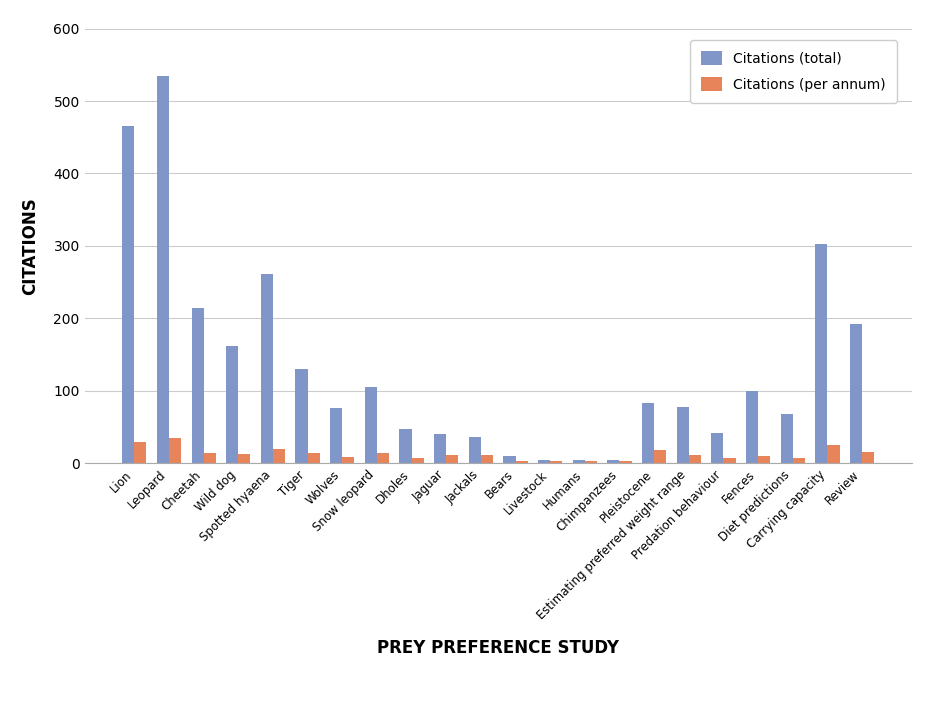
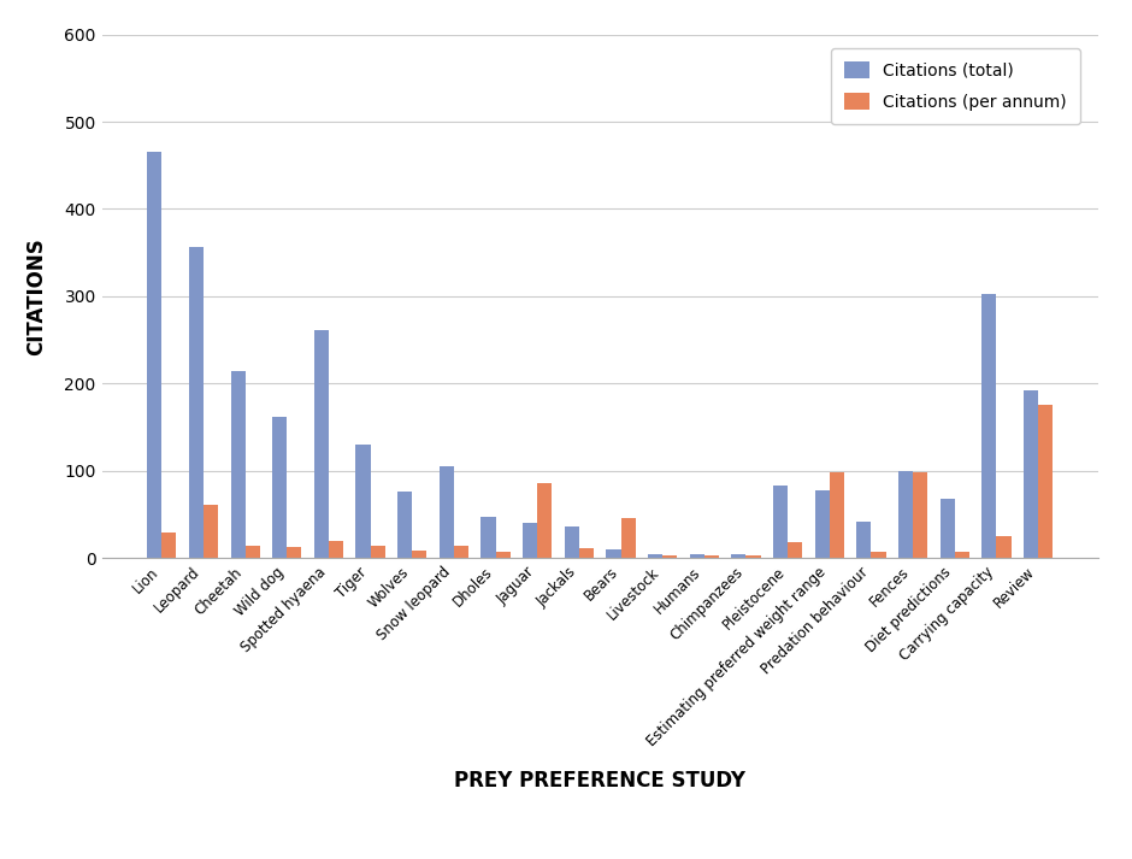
Citations (total)/Leopard: 535 -> 356
Citations (per annum)/Leopard: 35 -> 62
Citations (per annum)/Jaguar: 12 -> 86
Citations (per annum)/Bears: 4 -> 46
Citations (per annum)/Estimating preferred weight range: 12 -> 98
Citations (per annum)/Fences: 10 -> 98
Citations (per annum)/Review: 16 -> 176
